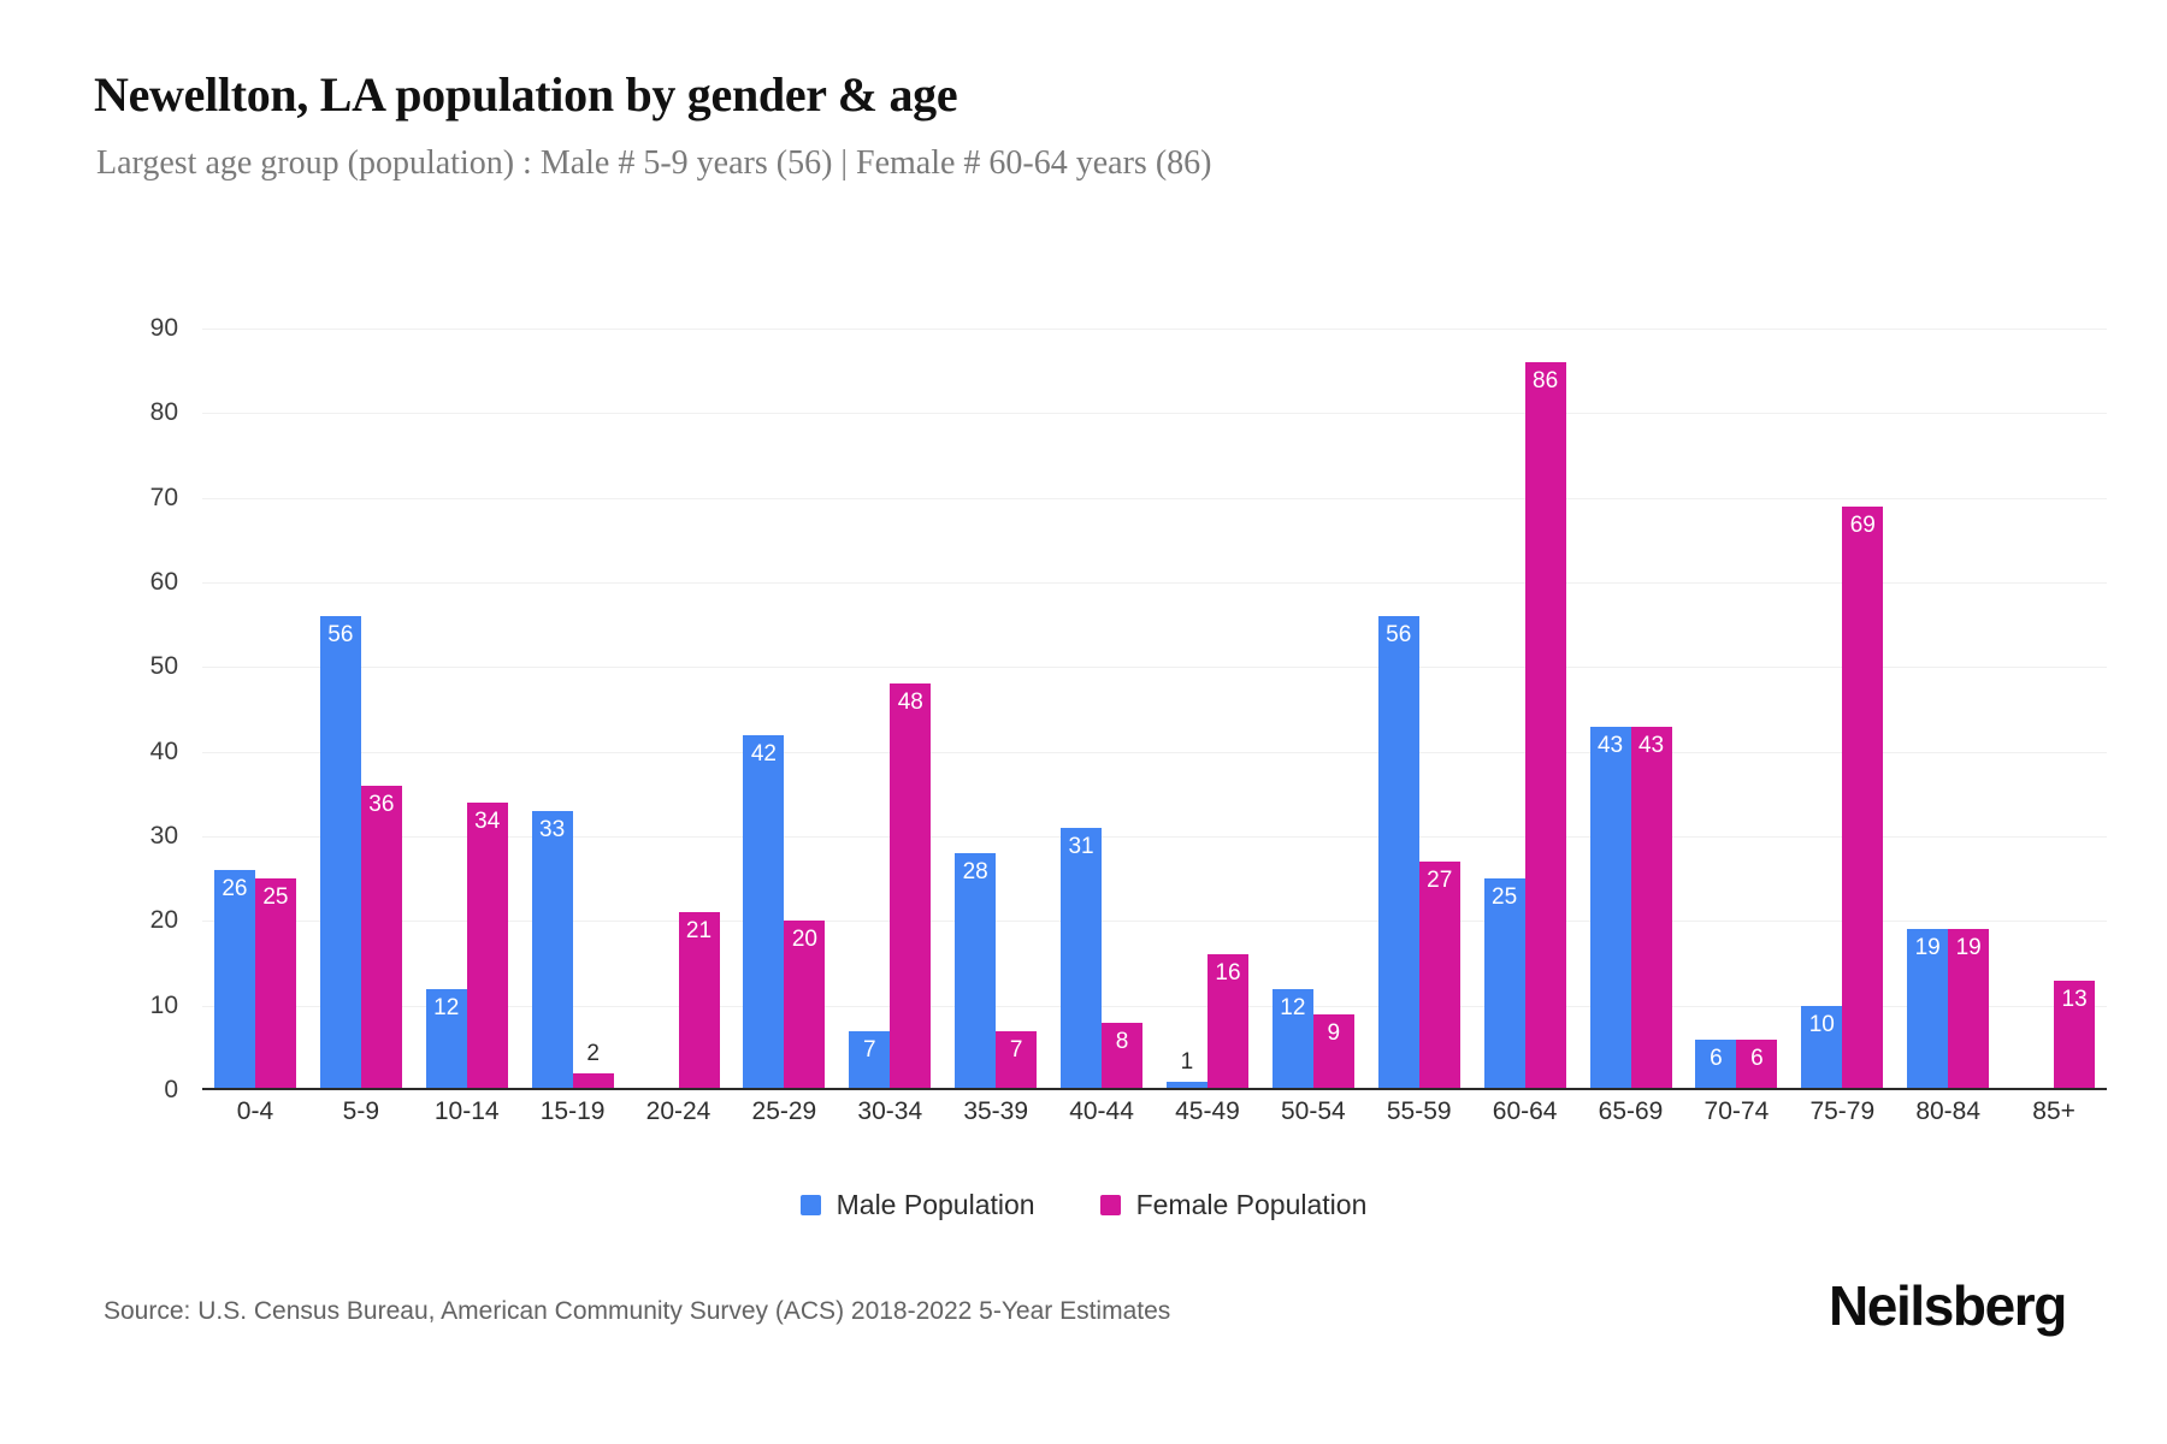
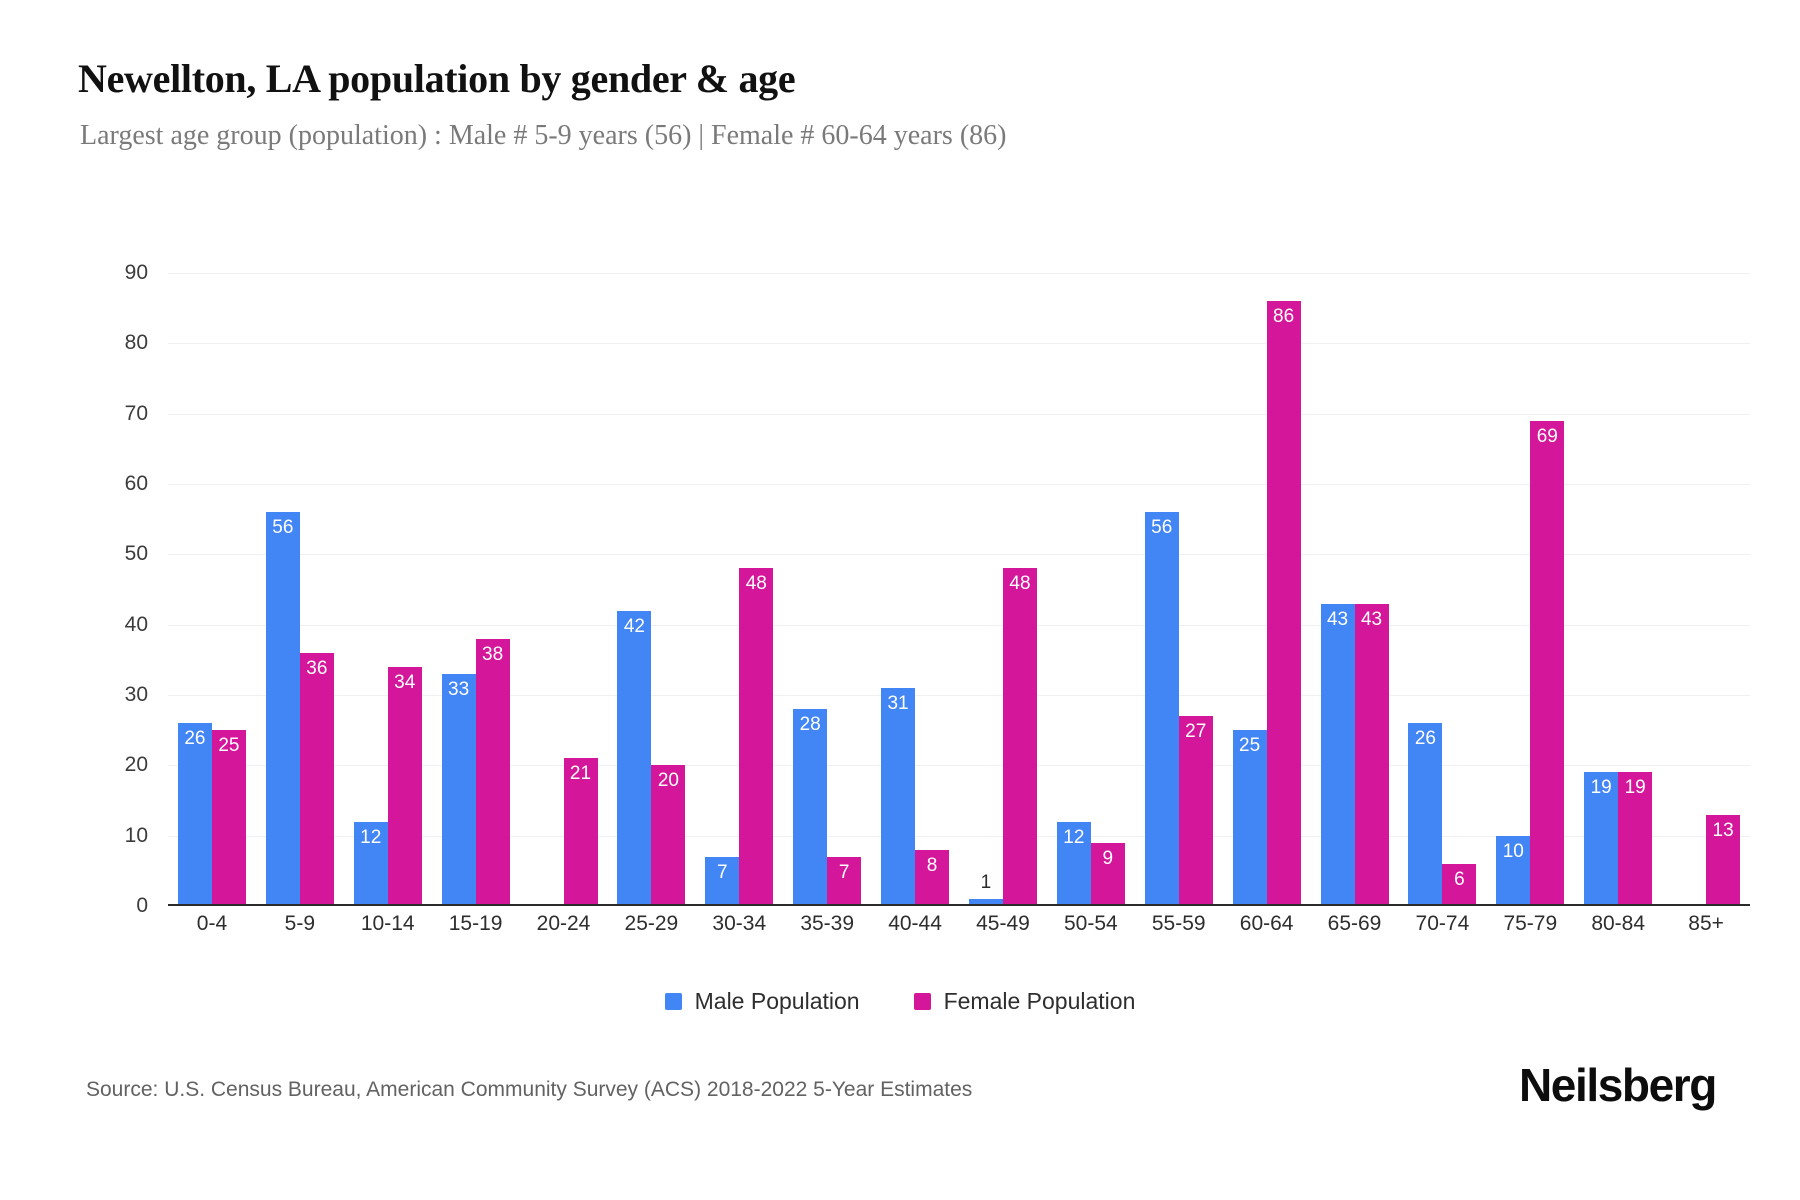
Female Population/15-19: 2 -> 38
Female Population/45-49: 16 -> 48
Male Population/70-74: 6 -> 26
